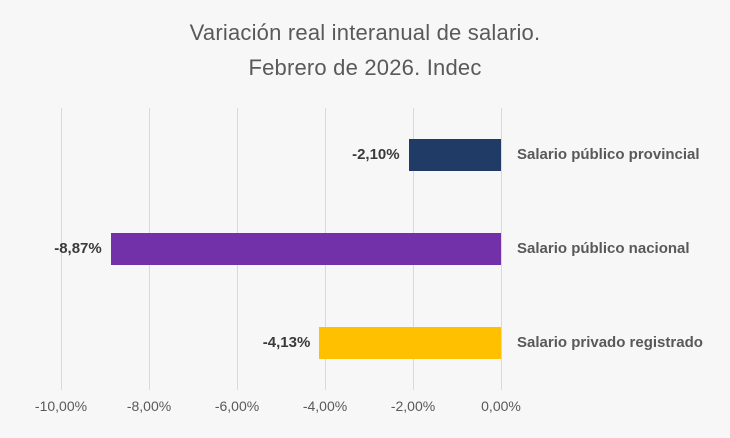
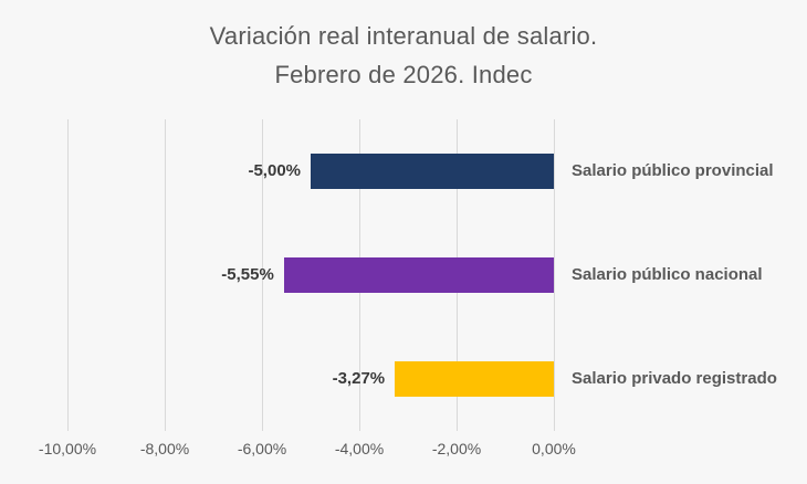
Salario público provincial: -2,10% -> -5,00%
Salario público nacional: -8,87% -> -5,55%
Salario privado registrado: -4,13% -> -3,27%
